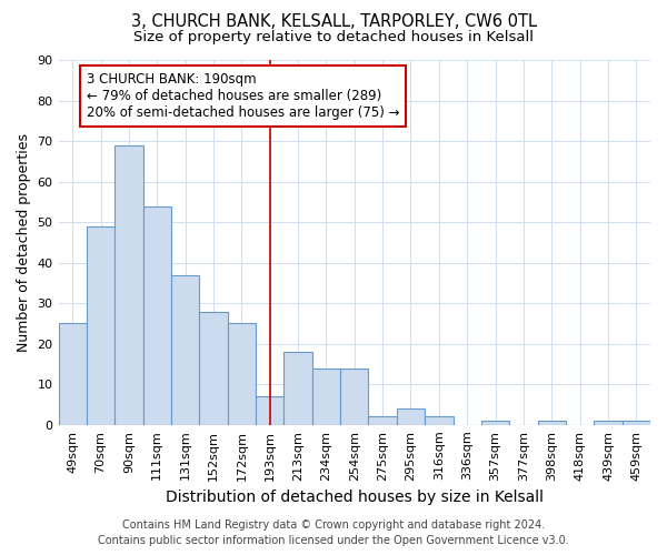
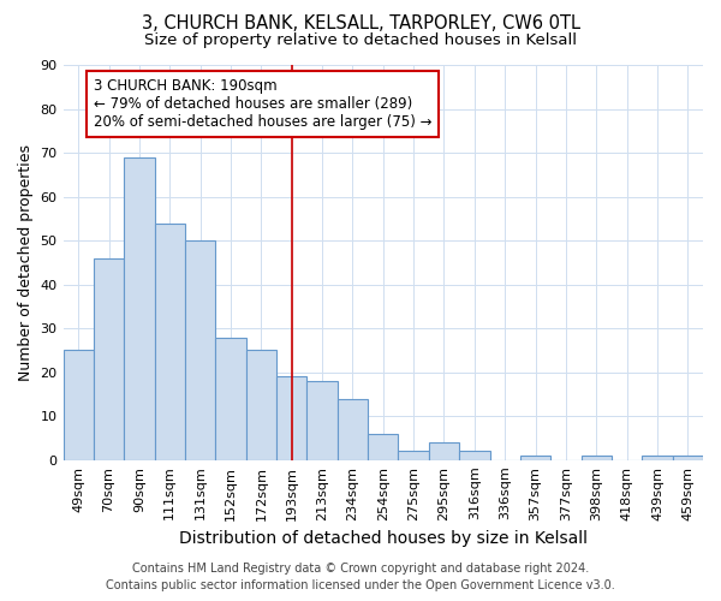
70sqm: 49 -> 46
131sqm: 37 -> 50
193sqm: 7 -> 19
254sqm: 14 -> 6
